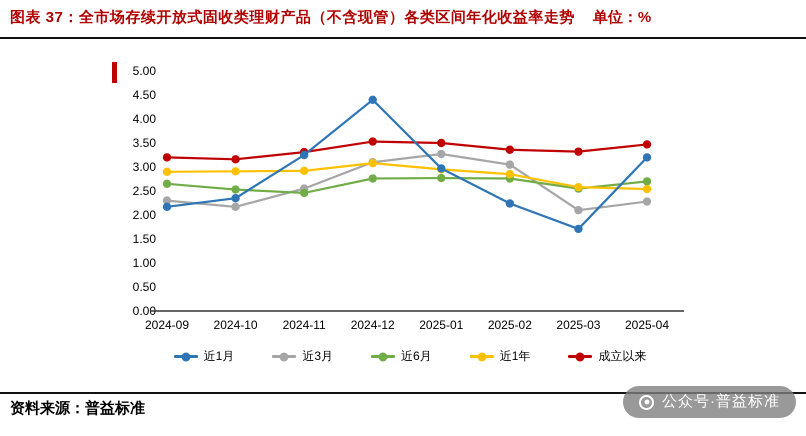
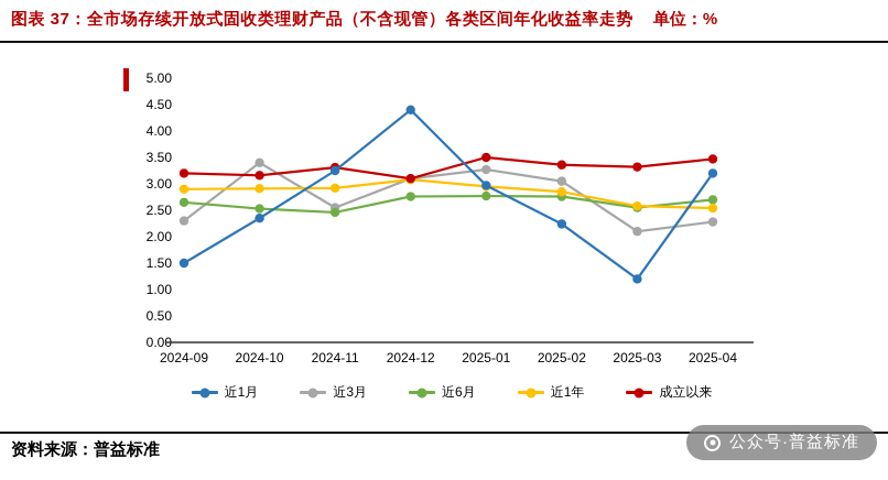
近1月/2024-09: 2.2 -> 1.5
近3月/2024-10: 2.2 -> 3.4
成立以来/2024-12: 3.5 -> 3.1
近1月/2025-03: 1.7 -> 1.2
